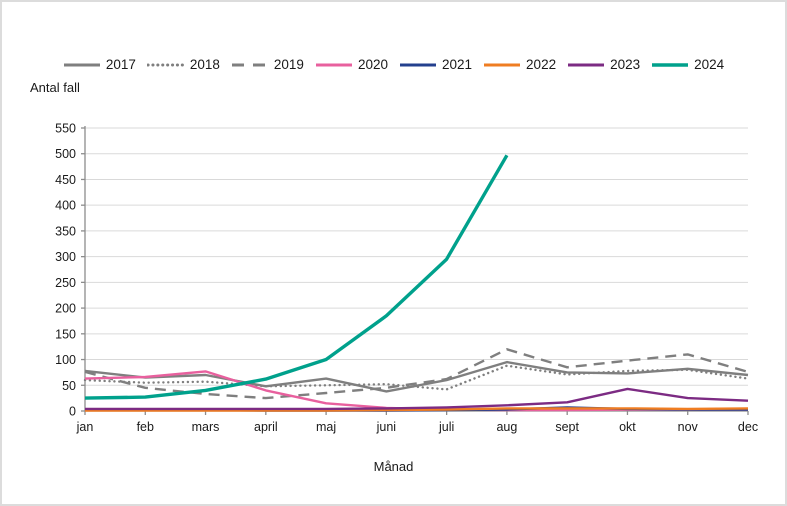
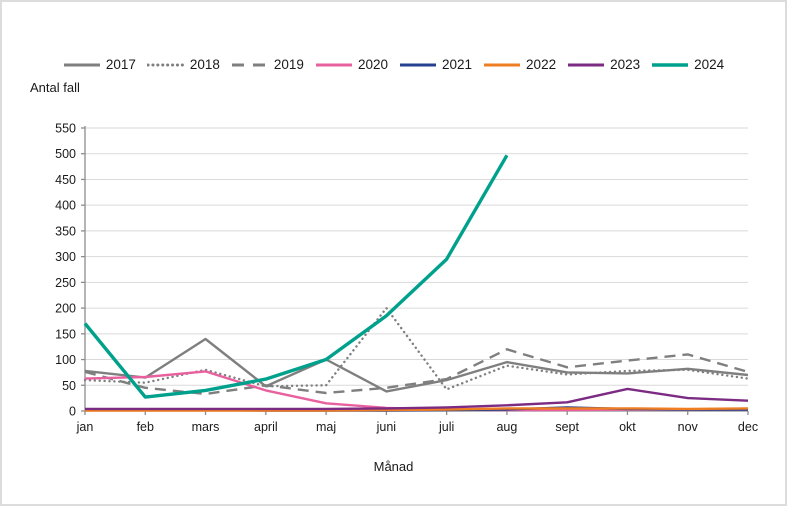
2024/jan: 20 -> 170
2017/mars: 70 -> 140
2018/mars: 60 -> 80
2019/april: 20 -> 50
2017/maj: 60 -> 100
2018/juni: 50 -> 200
